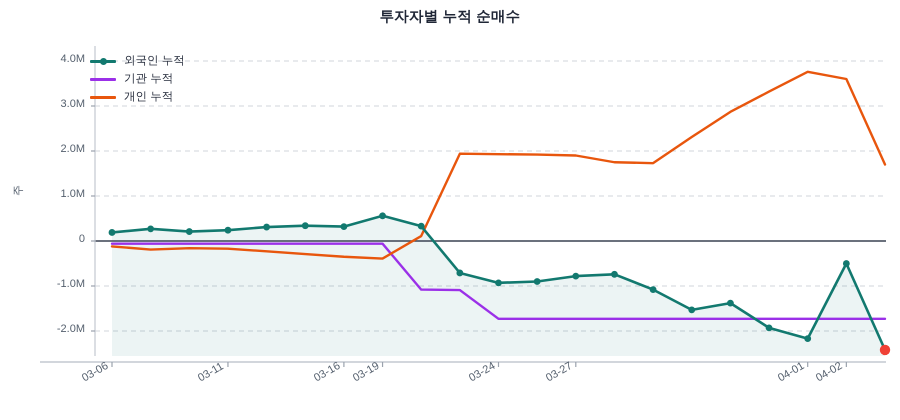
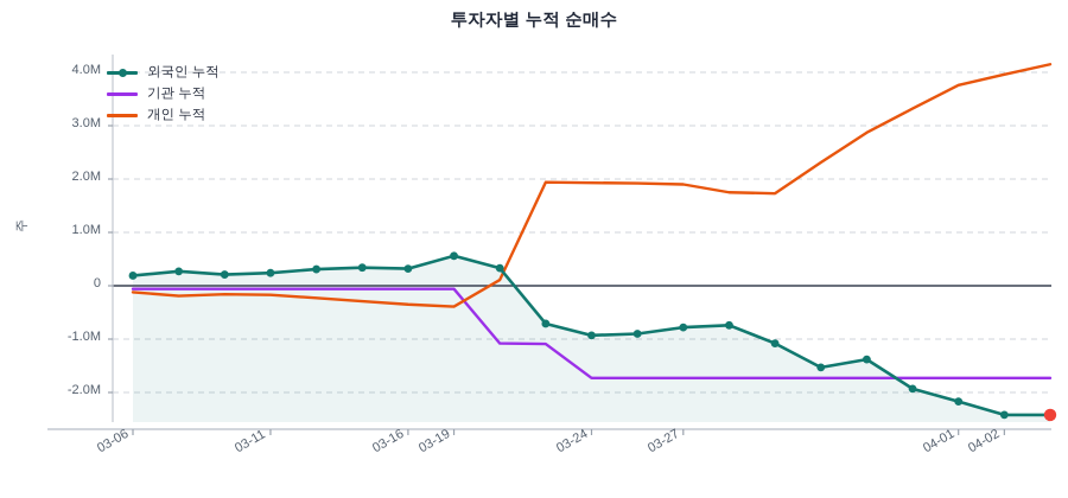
외국인 누적/04-01: -0.5M -> -2.4M
개인 누적/04-01: 3.6M -> 4.0M
개인 누적/04-02: 1.7M -> 4.2M
